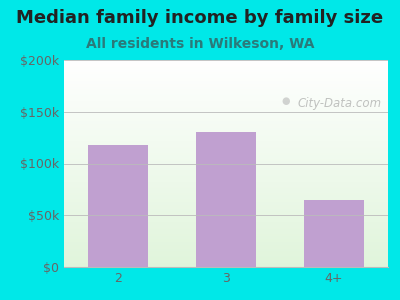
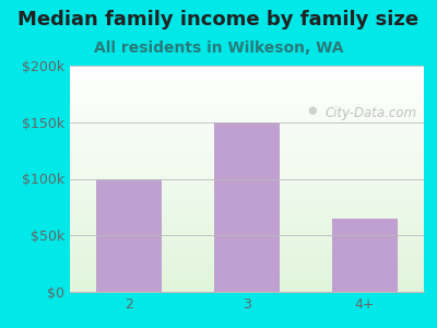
2: $118k -> $100k
3: $130k -> $150k
